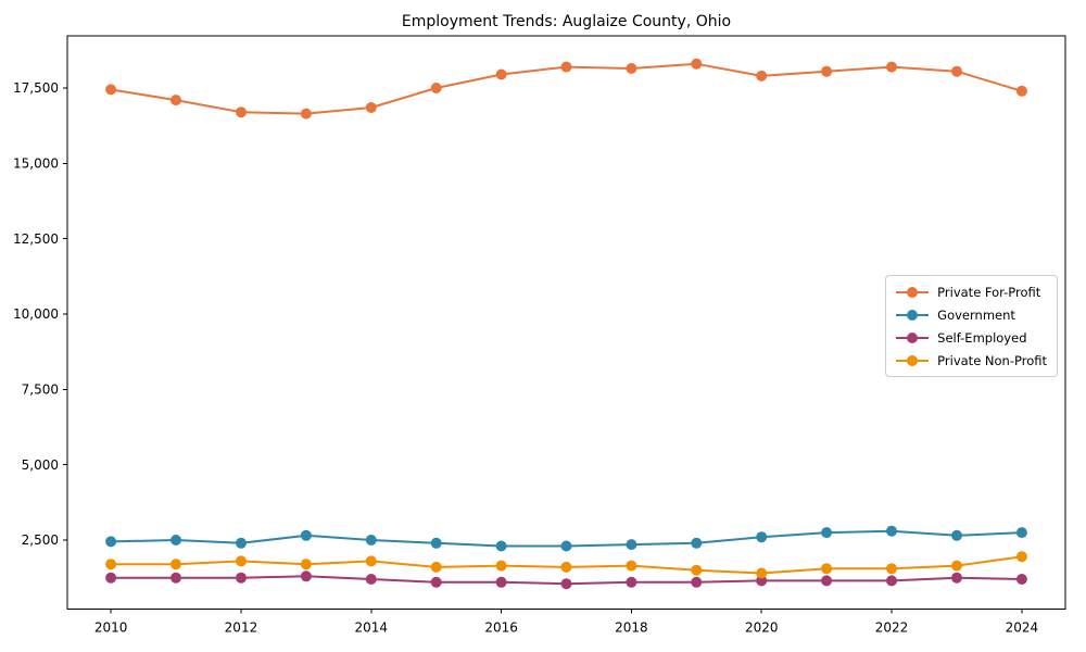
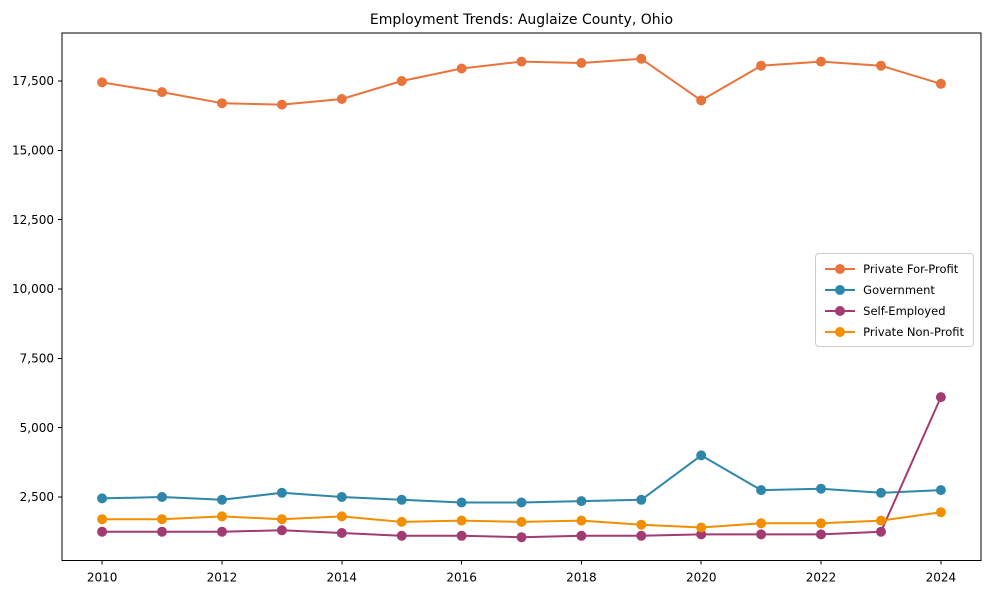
Private For-Profit/2020: 17900 -> 16800
Government/2020: 2600 -> 4000
Self-Employed/2024: 1200 -> 6100
